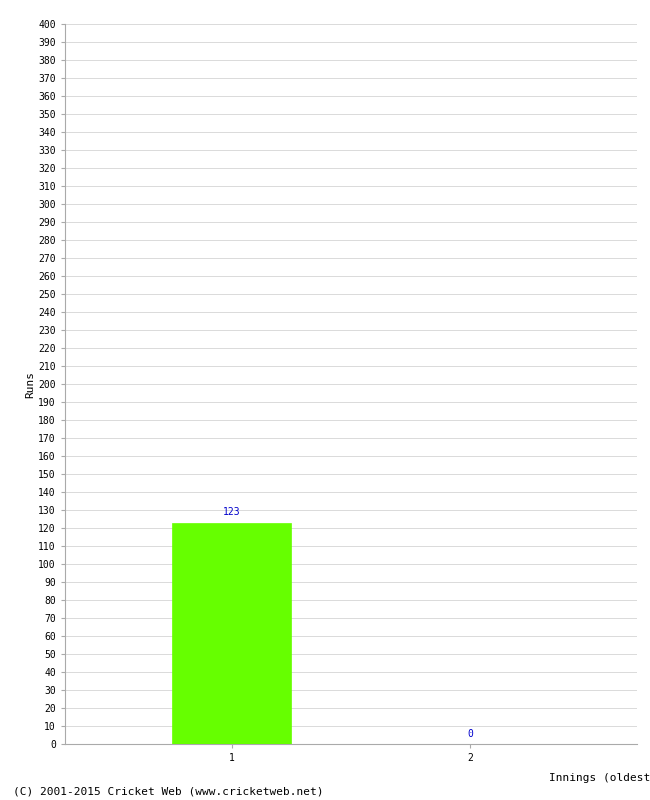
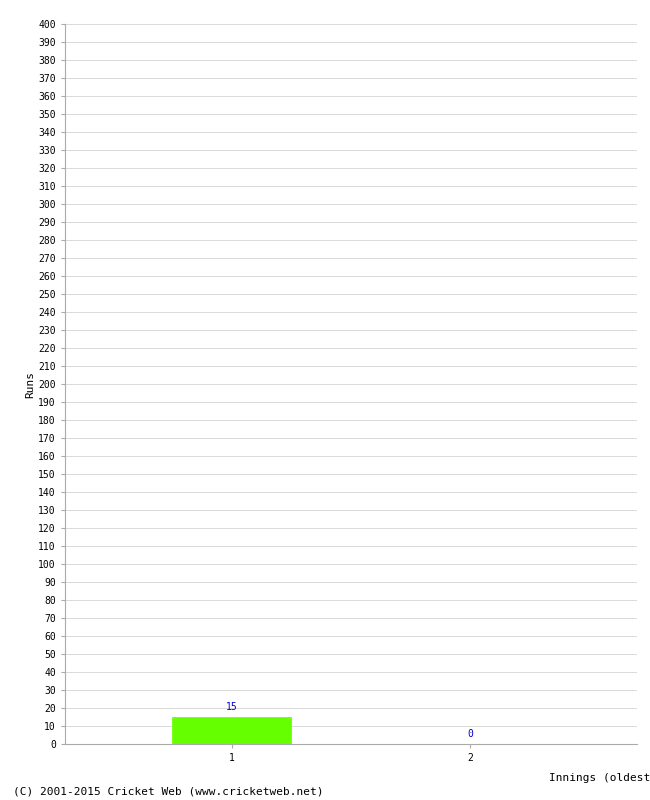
1: 123 -> 15
